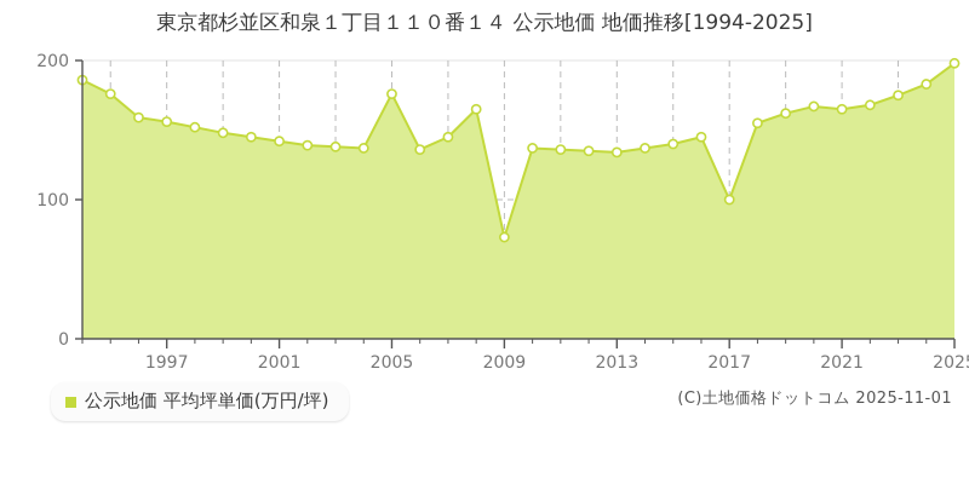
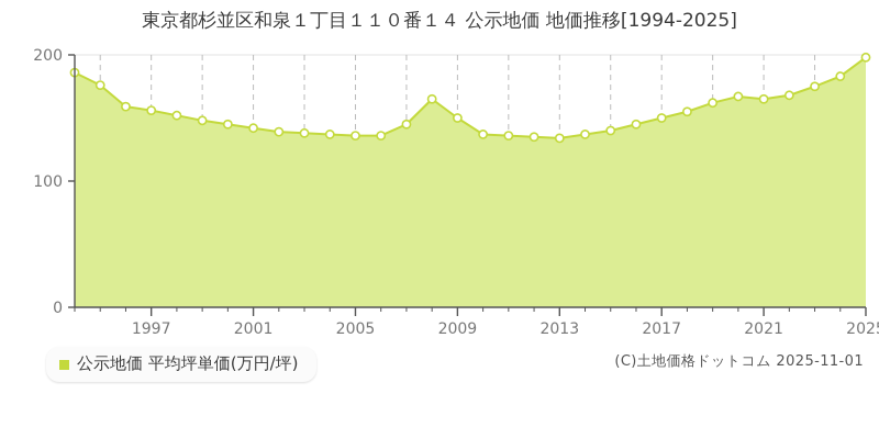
2005: 176 -> 136
2009: 73 -> 150
2017: 100 -> 150
